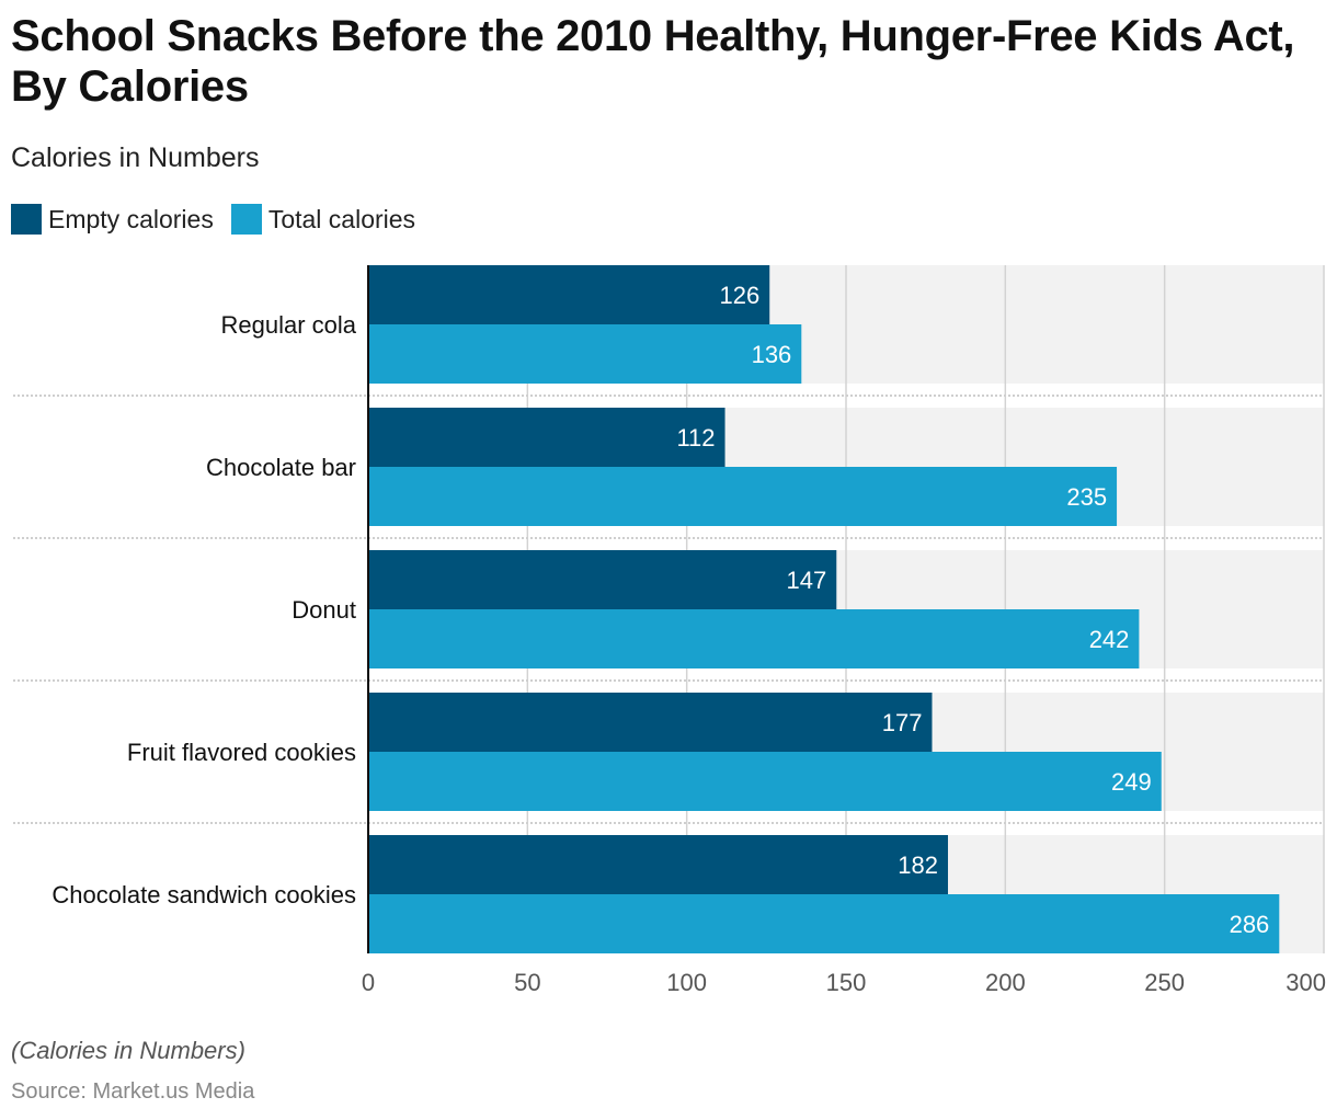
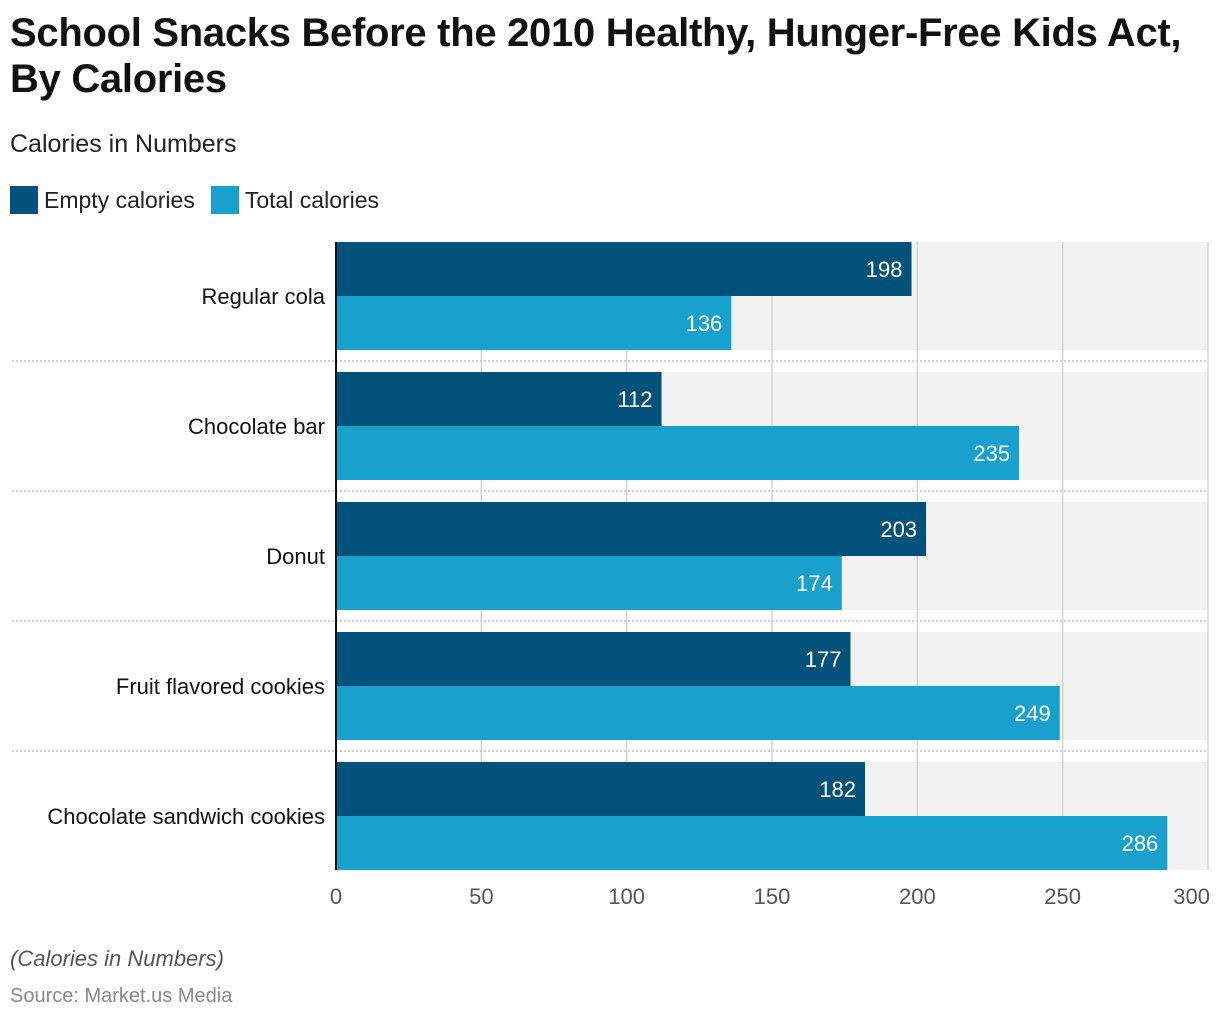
Empty calories/Regular cola: 126 -> 198
Empty calories/Donut: 147 -> 203
Total calories/Donut: 242 -> 174
